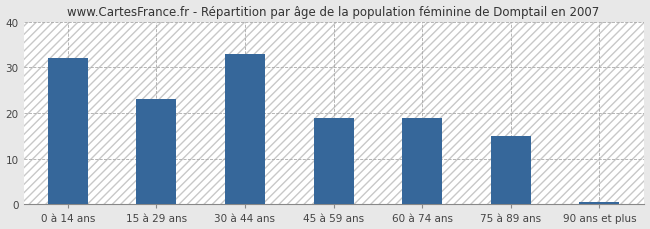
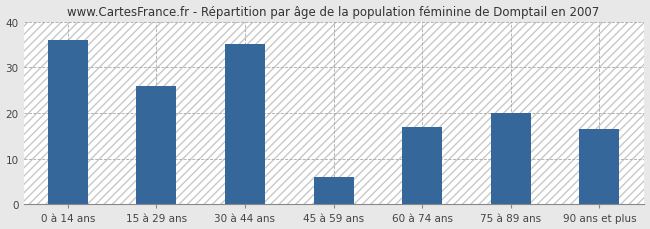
0 à 14 ans: 32.0 -> 36.0
15 à 29 ans: 23.0 -> 26.0
30 à 44 ans: 33.0 -> 35.0
45 à 59 ans: 19.0 -> 6.0
60 à 74 ans: 19.0 -> 17.0
75 à 89 ans: 15.0 -> 20.0
90 ans et plus: 0.5 -> 16.5
